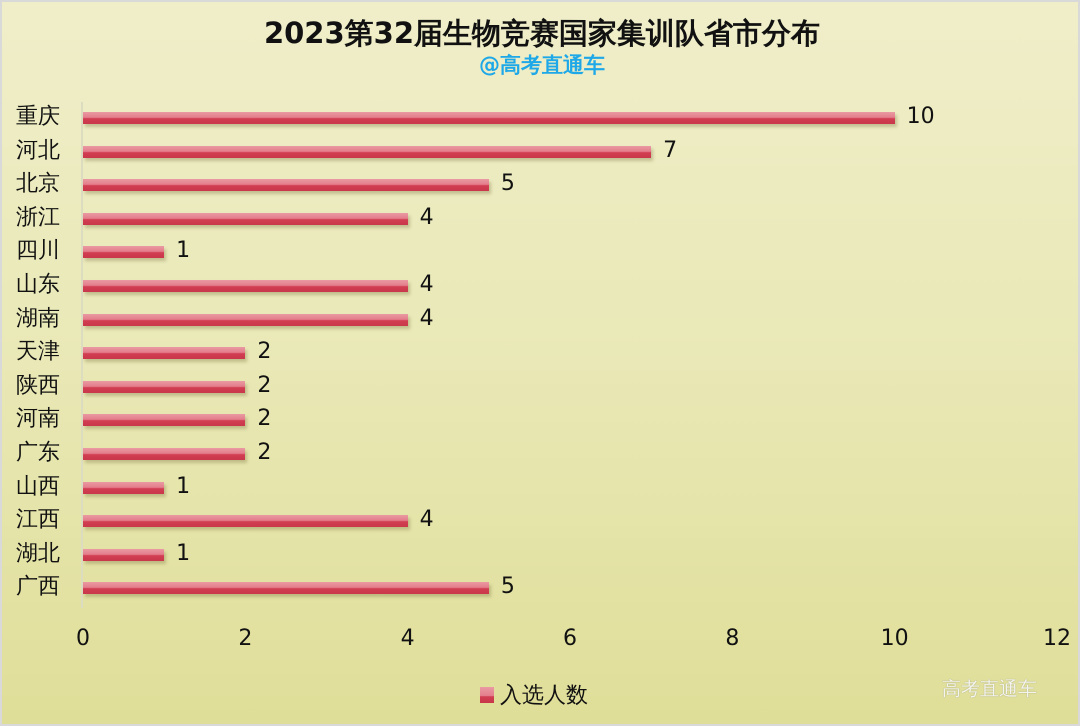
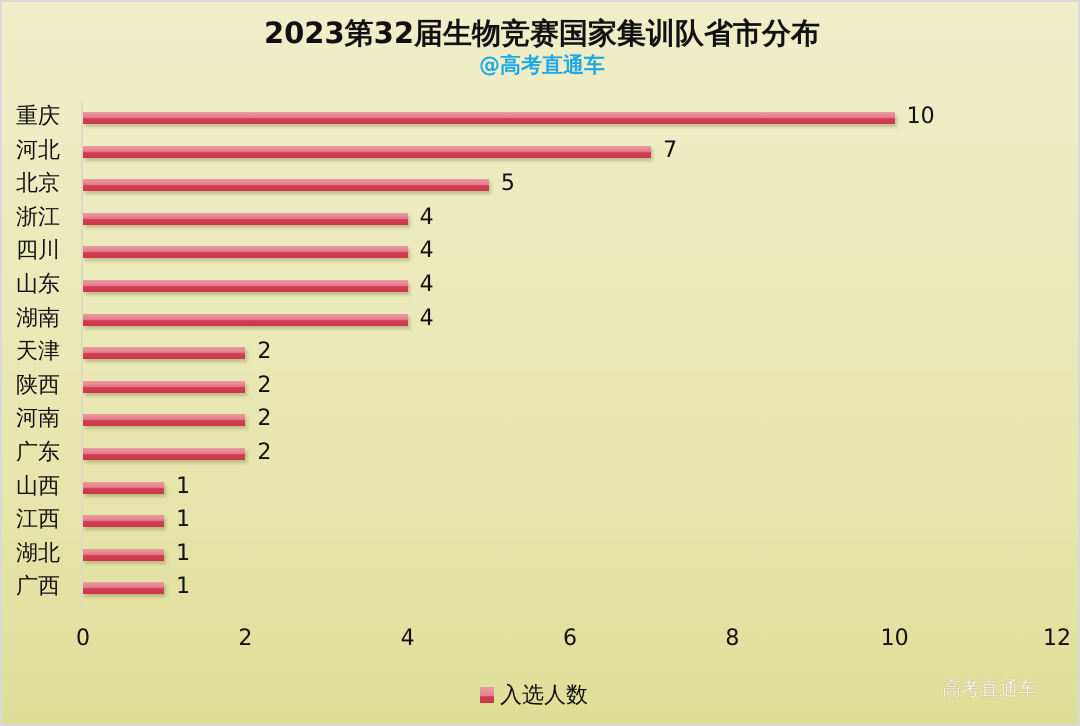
四川: 1 -> 4
江西: 4 -> 1
广西: 5 -> 1
